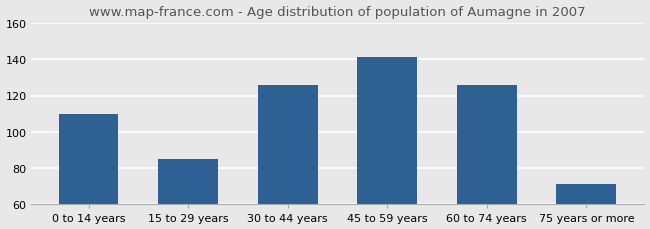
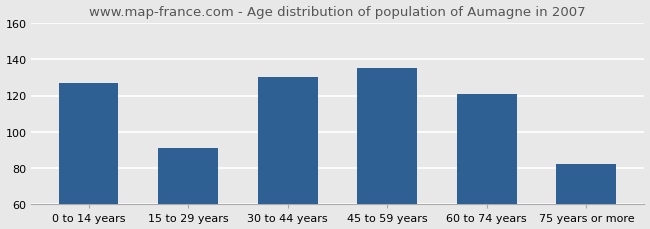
0 to 14 years: 110 -> 127
15 to 29 years: 85 -> 91
30 to 44 years: 126 -> 130
45 to 59 years: 141 -> 135
60 to 74 years: 126 -> 121
75 years or more: 71 -> 82
